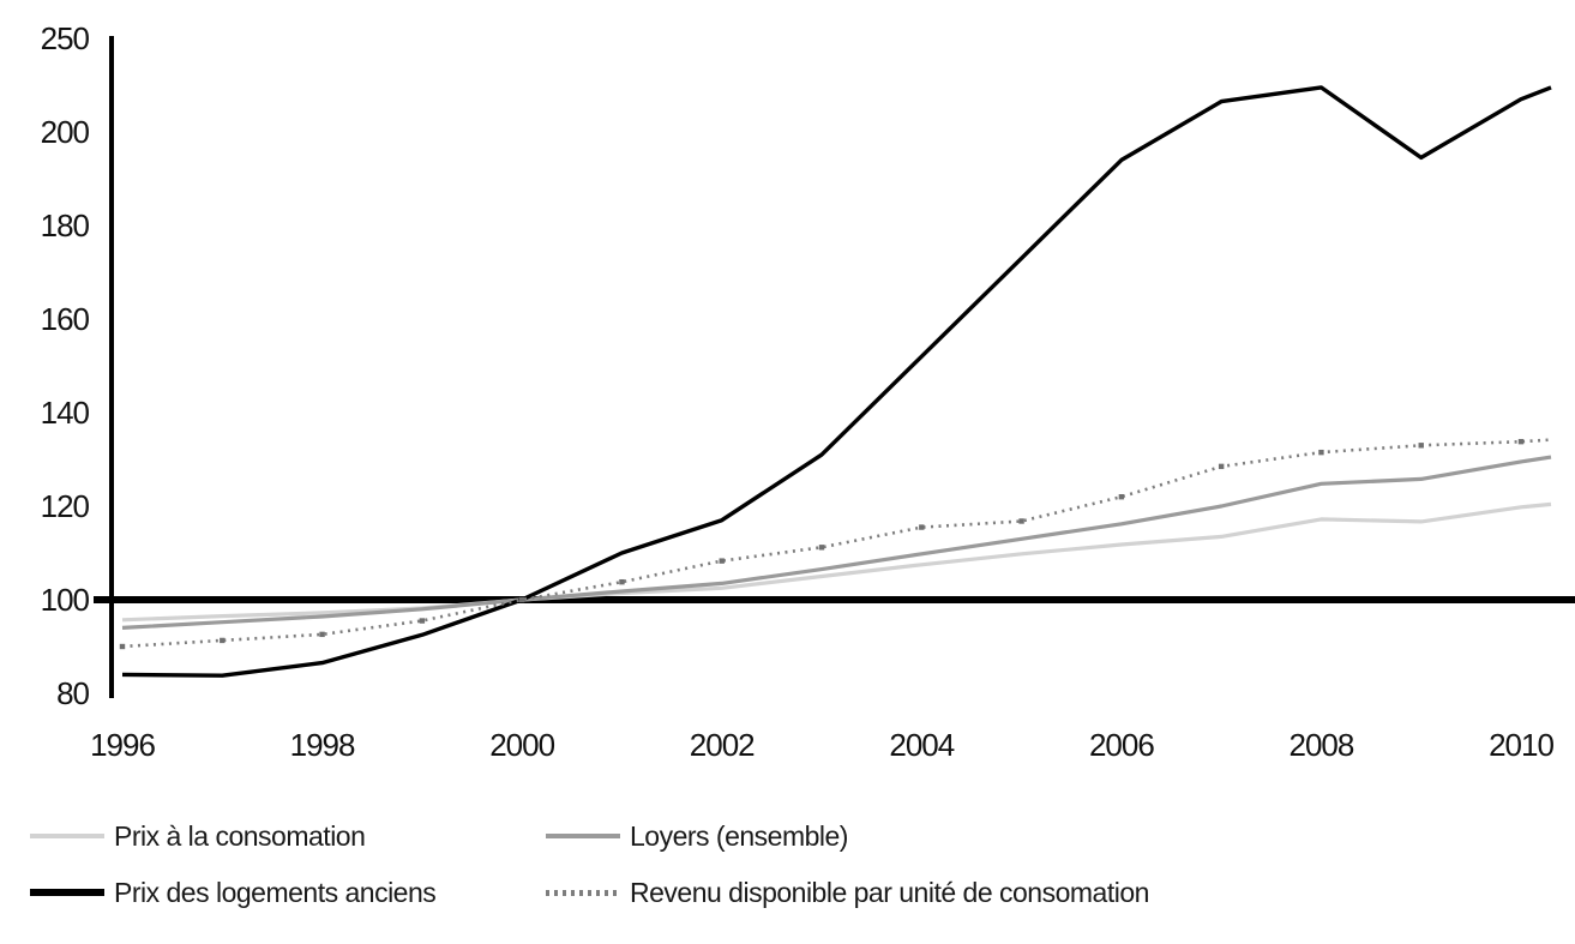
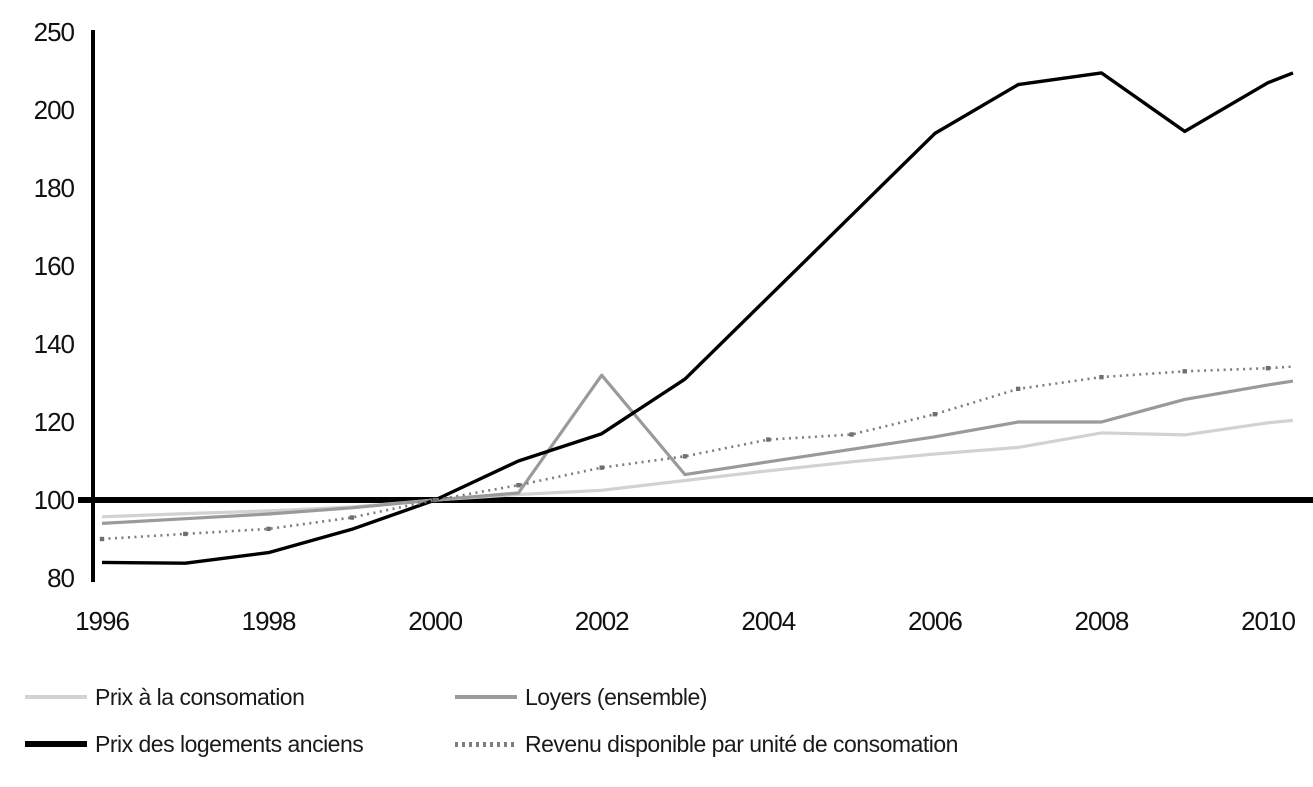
Loyers (ensemble)/2002: 104 -> 132
Loyers (ensemble)/2008: 125 -> 120
